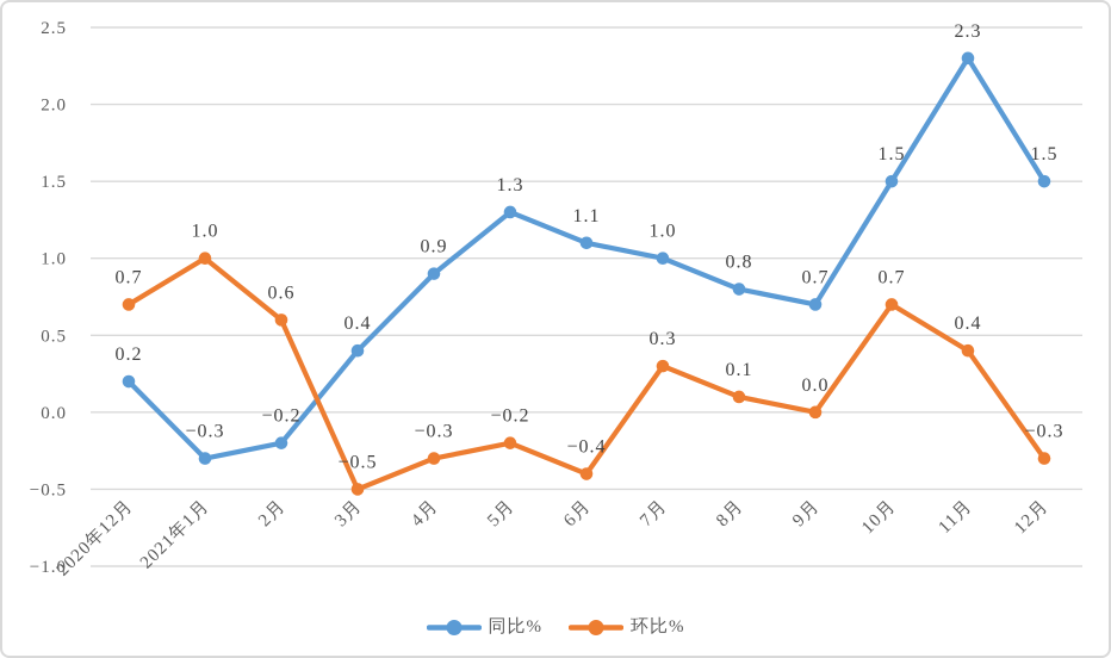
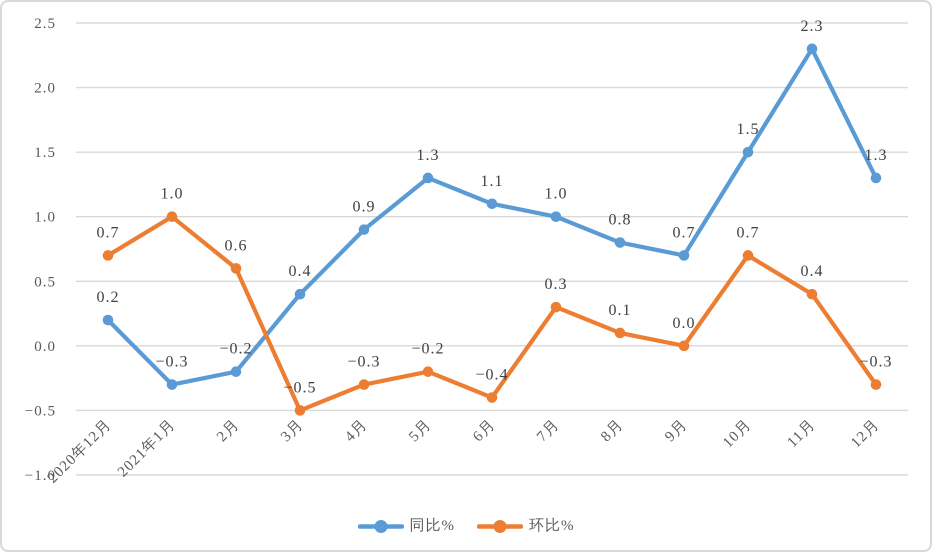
同比%/12月: 1.5 -> 1.3
